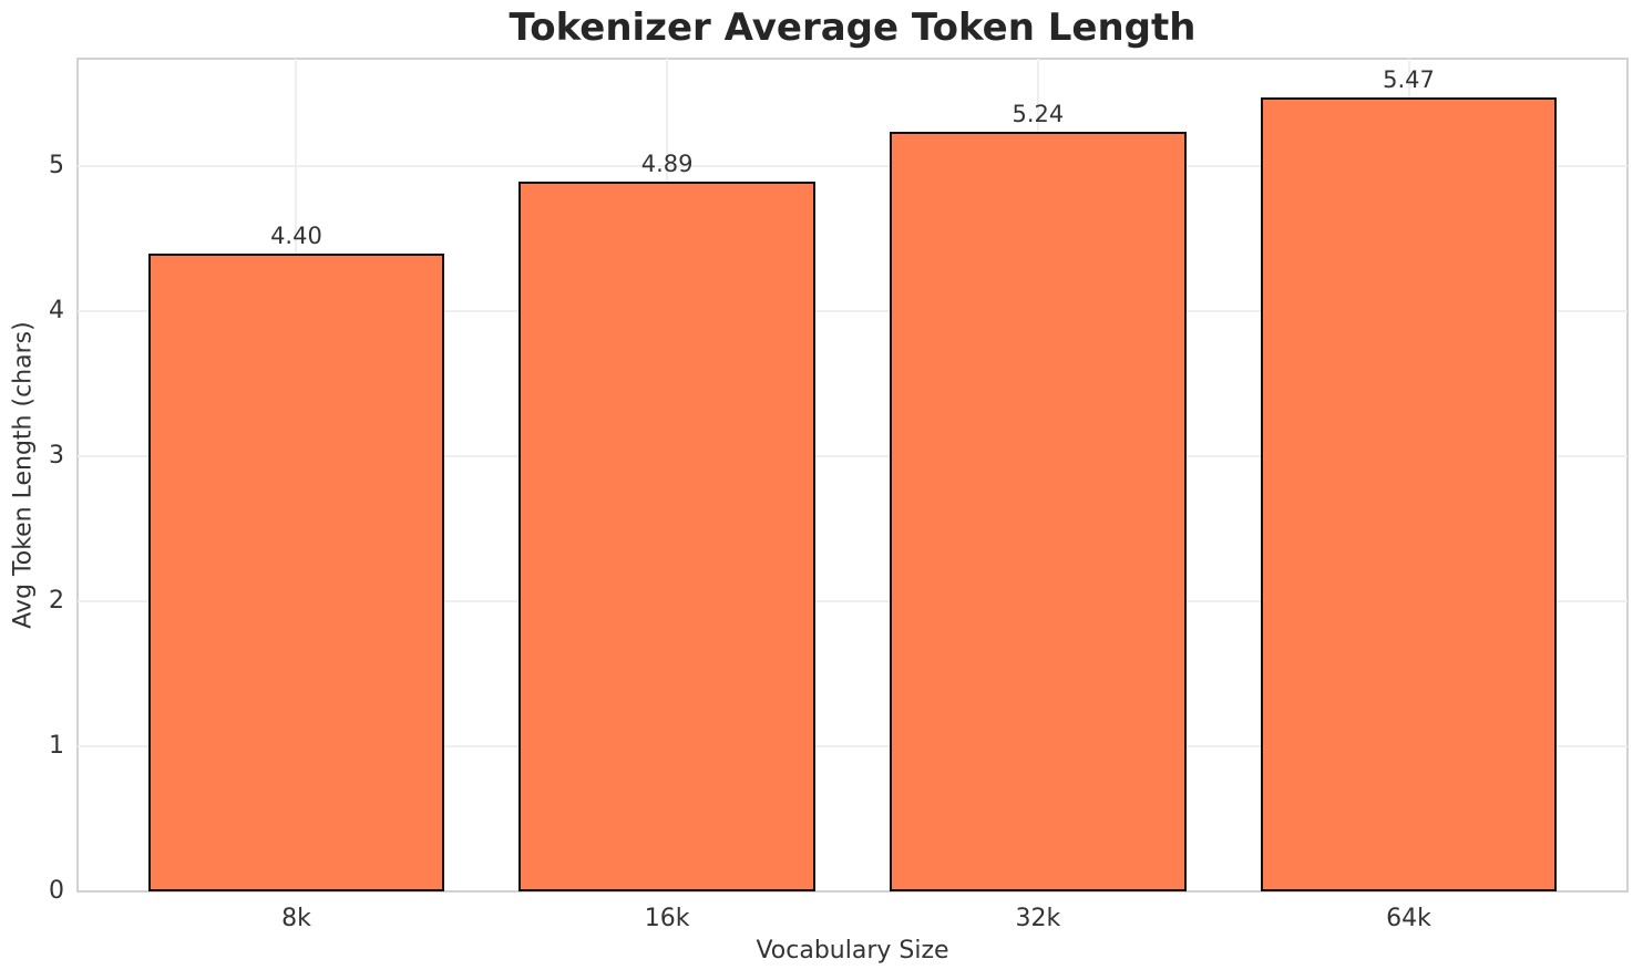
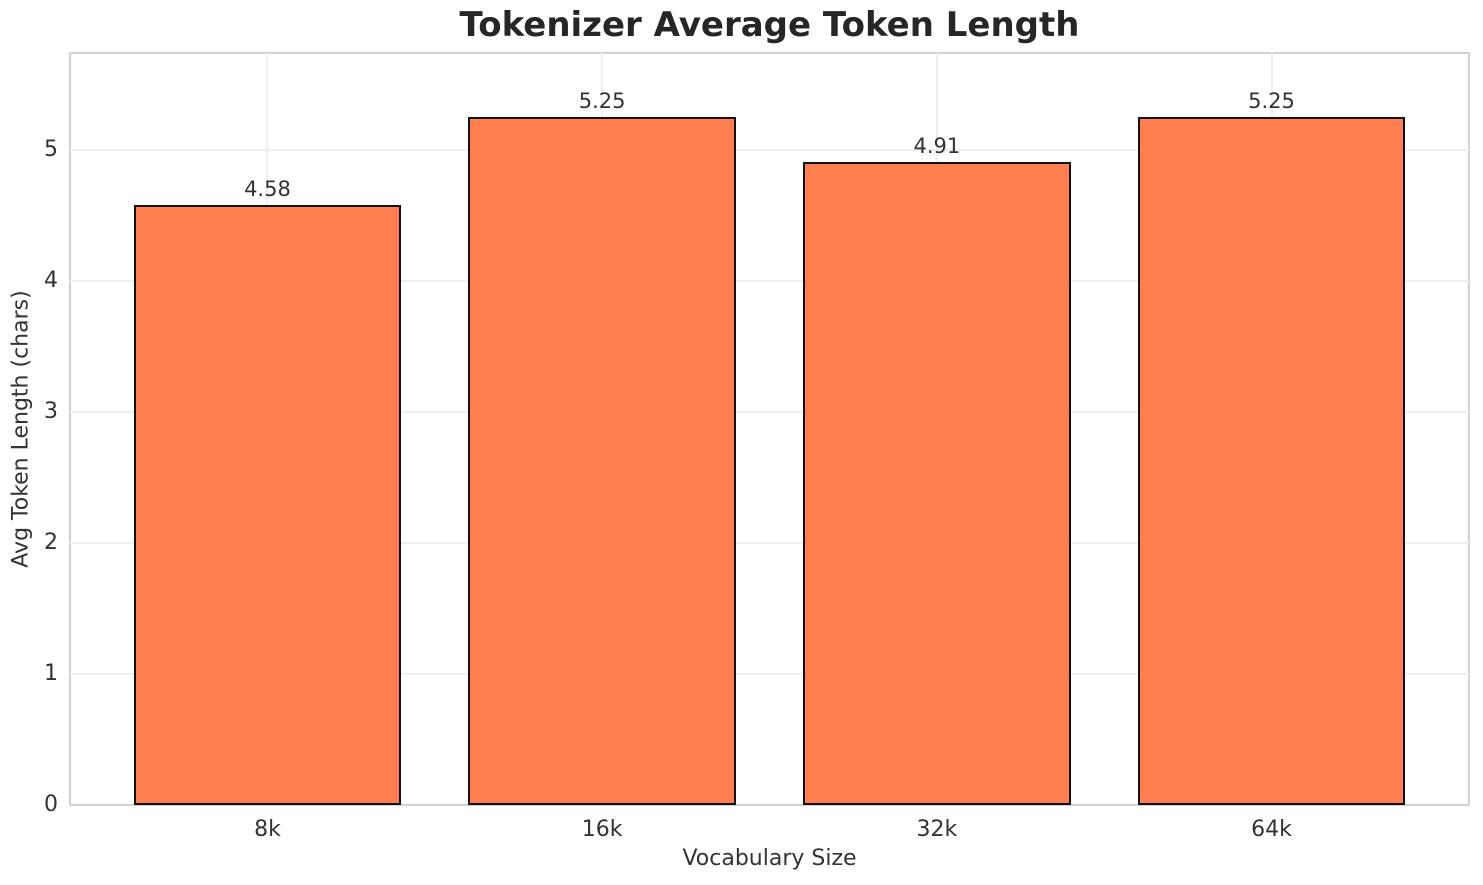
8k: 4.40 -> 4.58
16k: 4.89 -> 5.25
32k: 5.24 -> 4.91
64k: 5.47 -> 5.25
